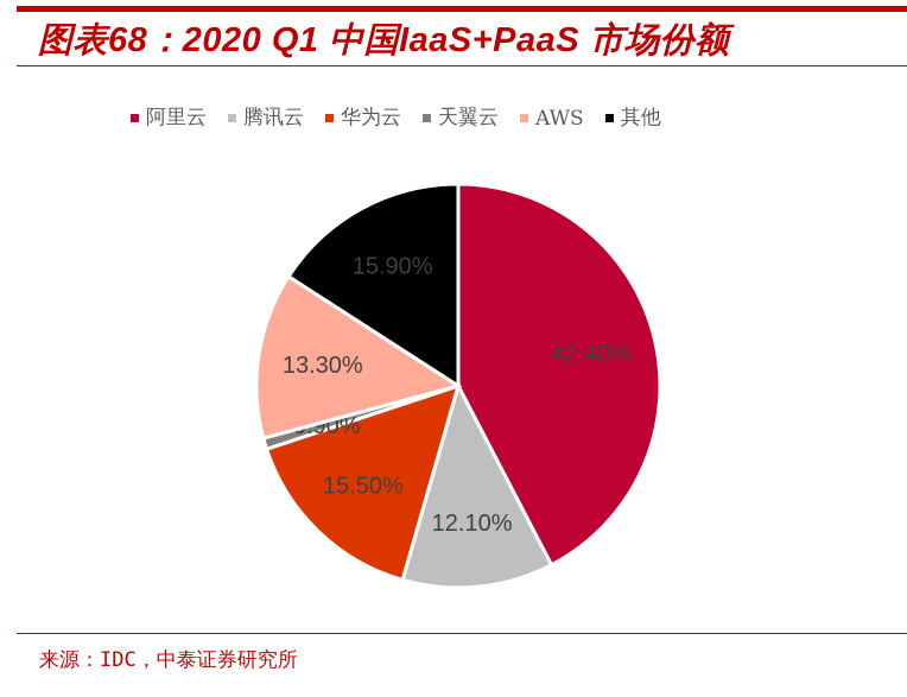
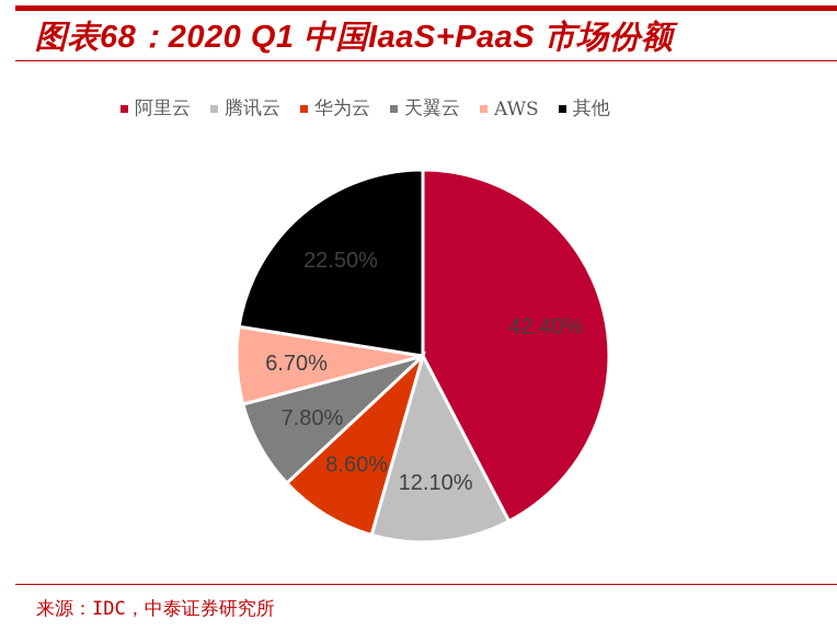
华为云: 15.50% -> 8.60%
天翼云: 0.90% -> 7.80%
AWS: 13.30% -> 6.70%
其他: 15.90% -> 22.50%
